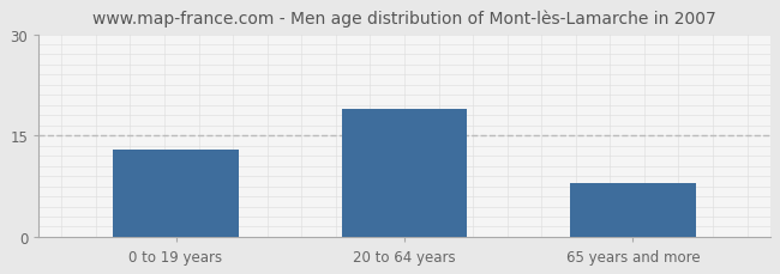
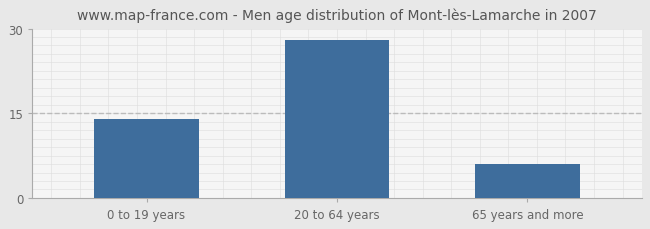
0 to 19 years: 13 -> 14
20 to 64 years: 19 -> 28
65 years and more: 8 -> 6
